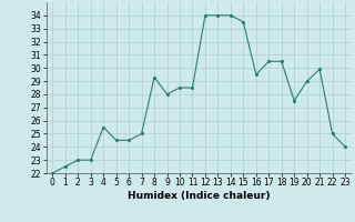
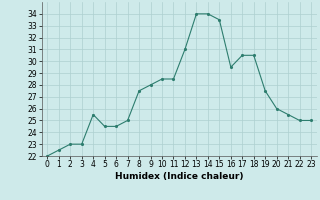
8: 29.3 -> 27.5
12: 34.0 -> 31.0
20: 29.0 -> 26.0
21: 29.9 -> 25.5
23: 24.0 -> 25.0
